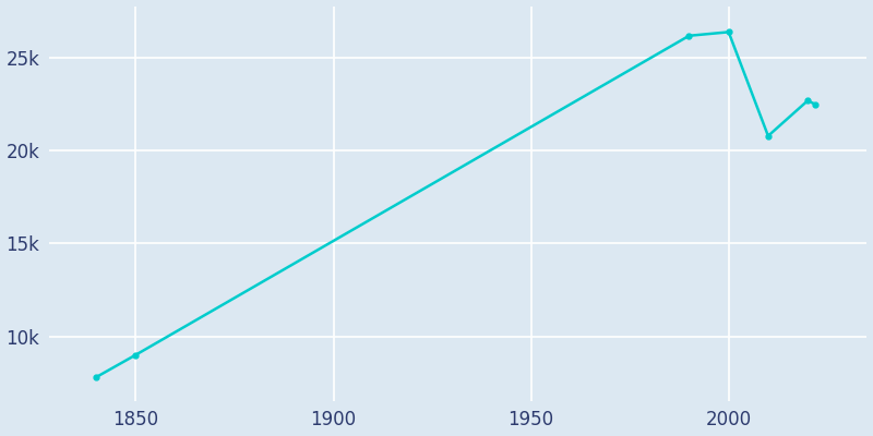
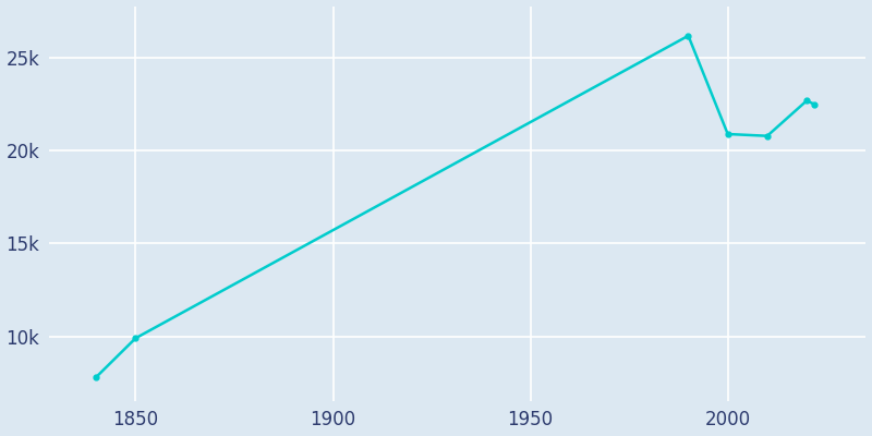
1850: 9.0k -> 9.9k
2000: 26.4k -> 20.9k
